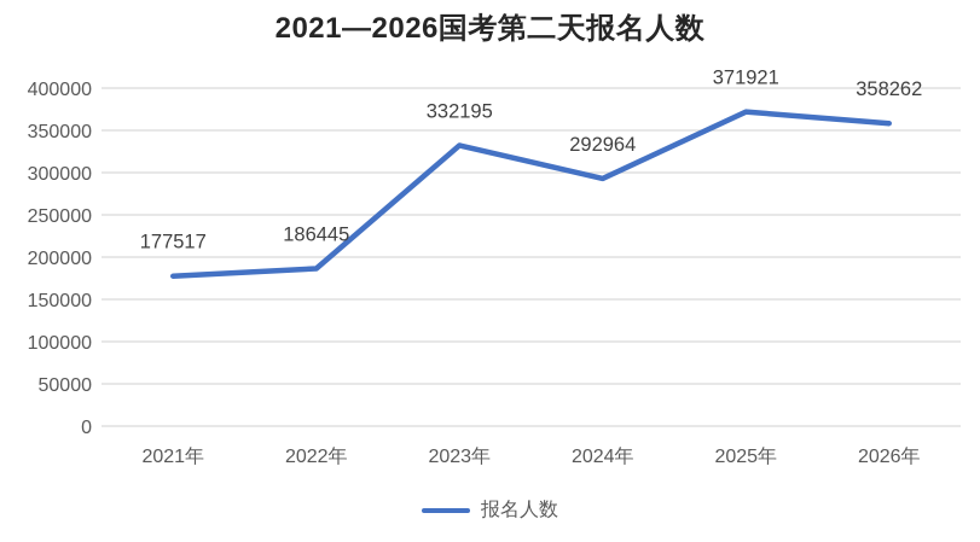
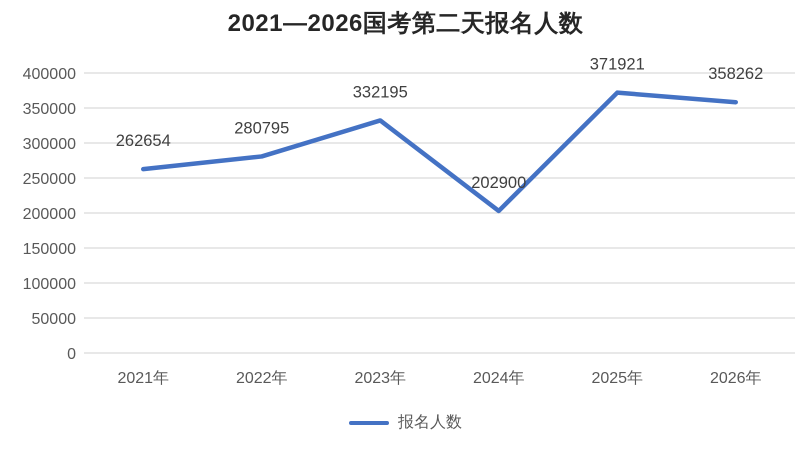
2021年: 177517 -> 262654
2022年: 186445 -> 280795
2024年: 292964 -> 202900
